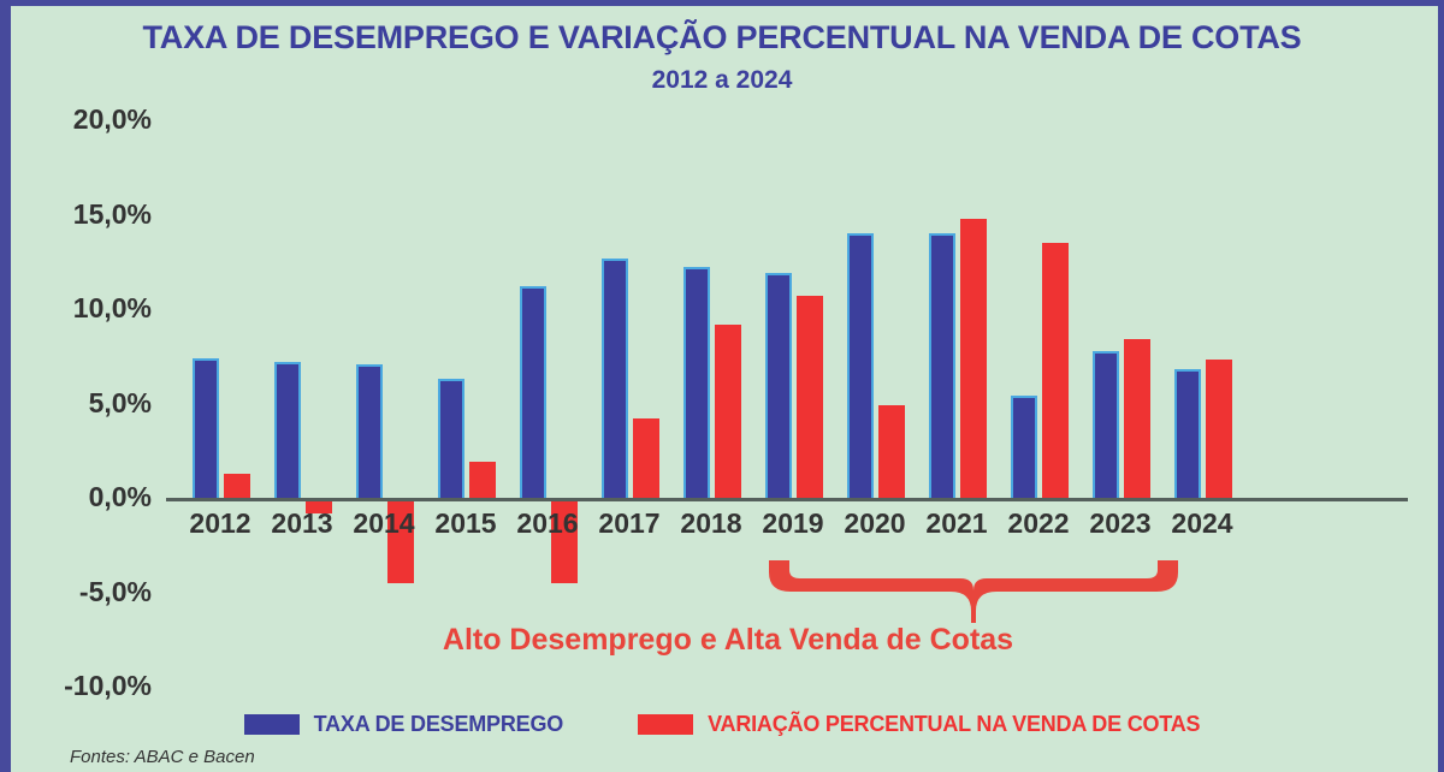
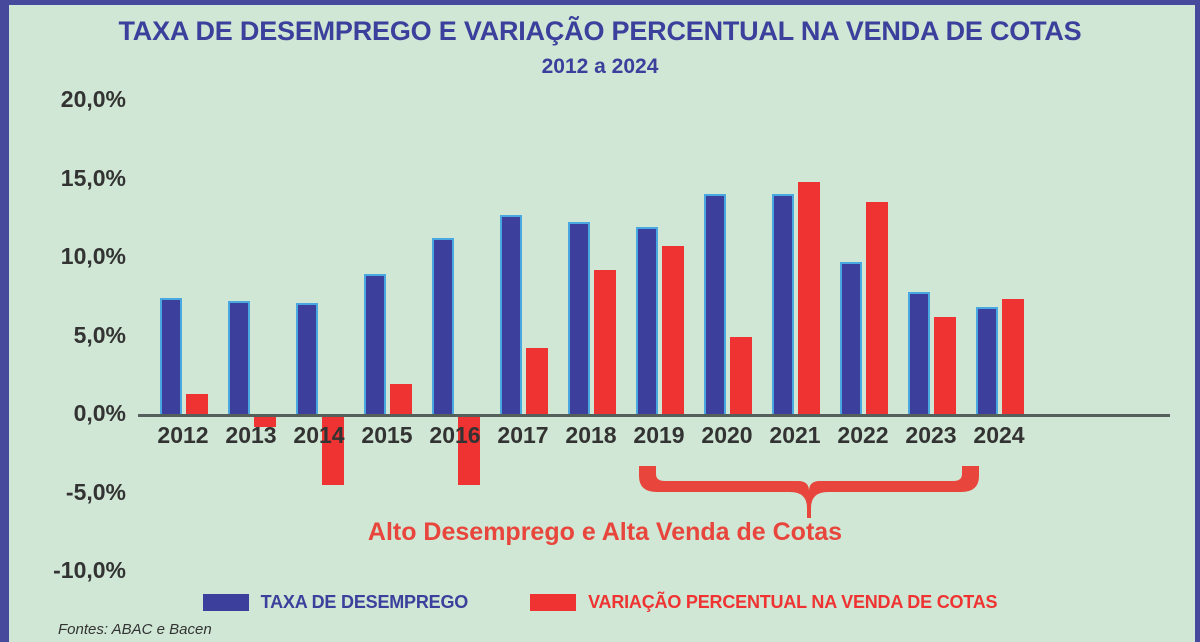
TAXA DE DESEMPREGO/2015: 6,3% -> 8,9%
TAXA DE DESEMPREGO/2022: 5,4% -> 9,7%
VARIAÇÃO PERCENTUAL NA VENDA DE COTAS/2023: 8,4% -> 6,2%
